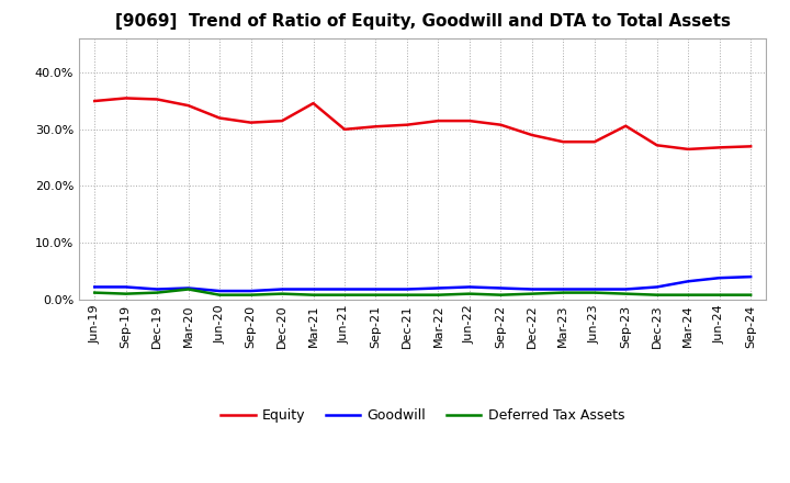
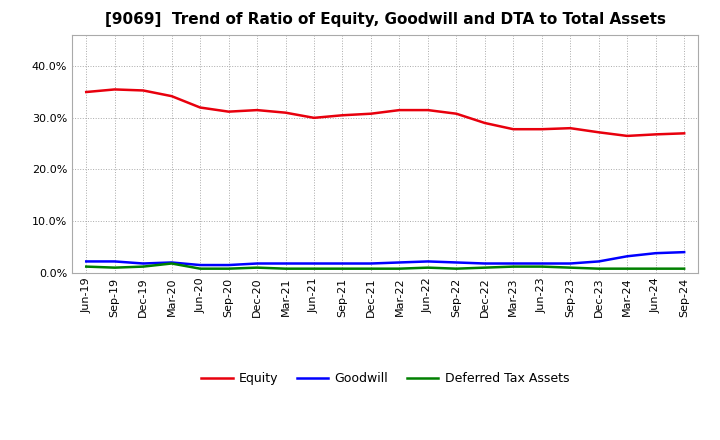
Equity/Mar-21: 34.6% -> 31.0%
Equity/Sep-23: 30.6% -> 28.0%
